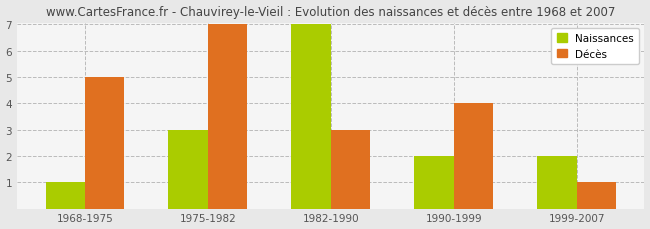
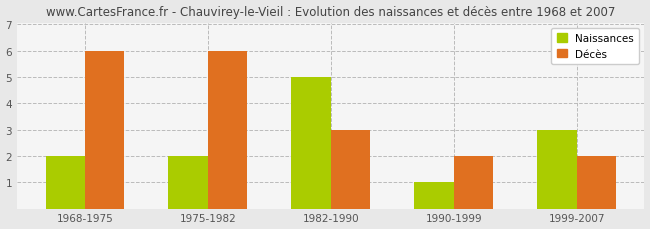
Naissances/1968-1975: 1 -> 2
Décès/1968-1975: 5 -> 6
Naissances/1975-1982: 3 -> 2
Décès/1975-1982: 7 -> 6
Naissances/1982-1990: 7 -> 5
Naissances/1990-1999: 2 -> 1
Décès/1990-1999: 4 -> 2
Naissances/1999-2007: 2 -> 3
Décès/1999-2007: 1 -> 2
